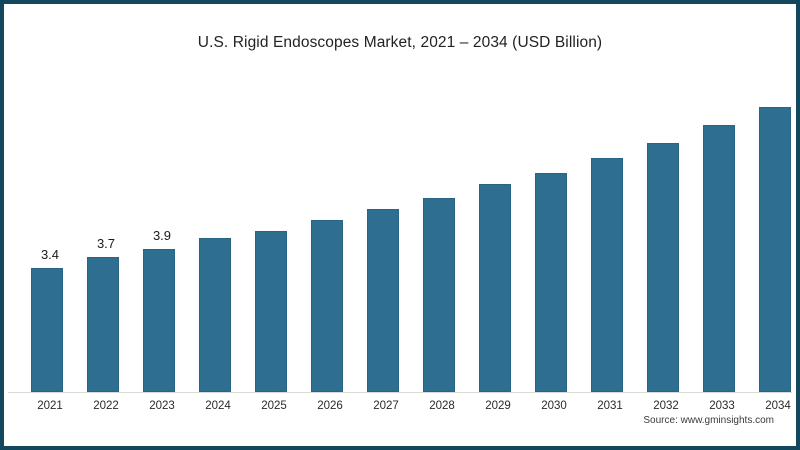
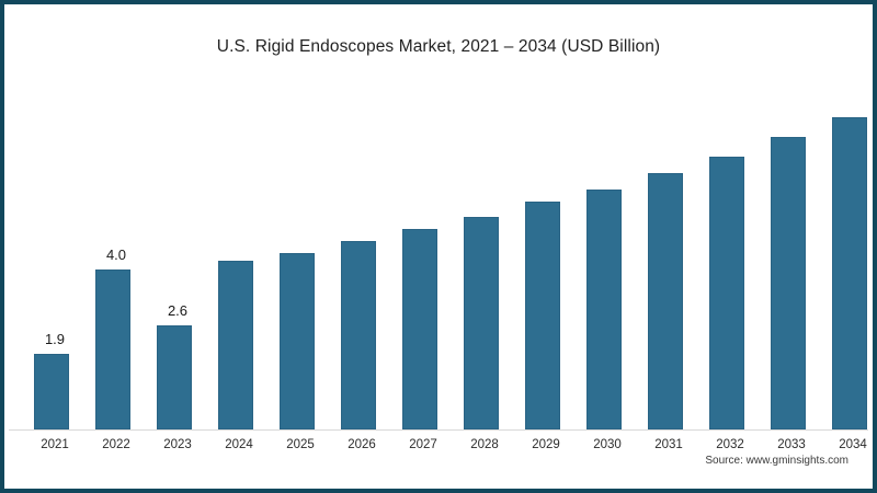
2021: 3.4 -> 1.9
2022: 3.7 -> 4.0
2023: 3.9 -> 2.6
